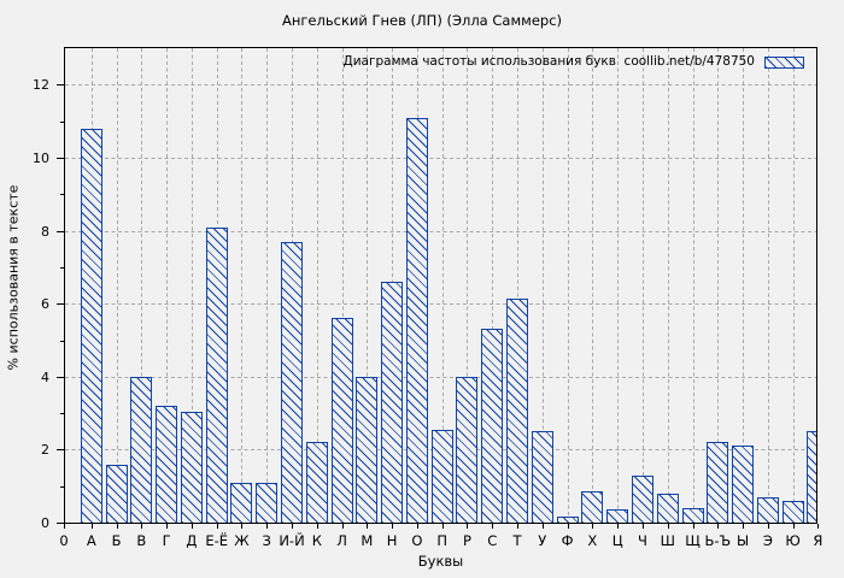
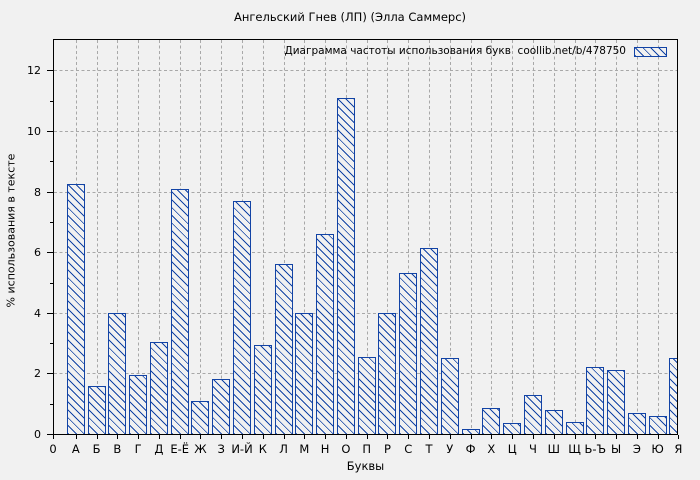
А: 10.8 -> 8.2
Г: 3.2 -> 1.9
З: 1.1 -> 1.8
К: 2.2 -> 3.0
